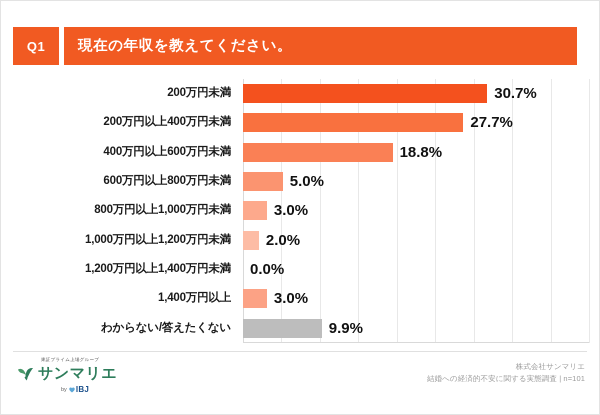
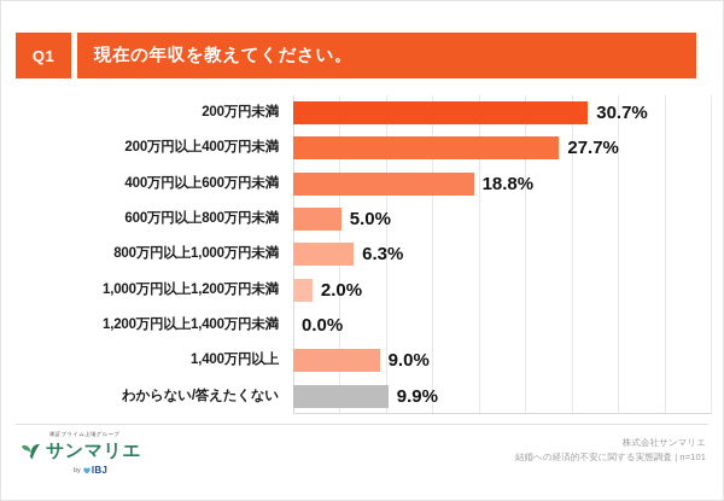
800万円以上1,000万円未満: 3.0% -> 6.3%
1,400万円以上: 3.0% -> 9.0%
